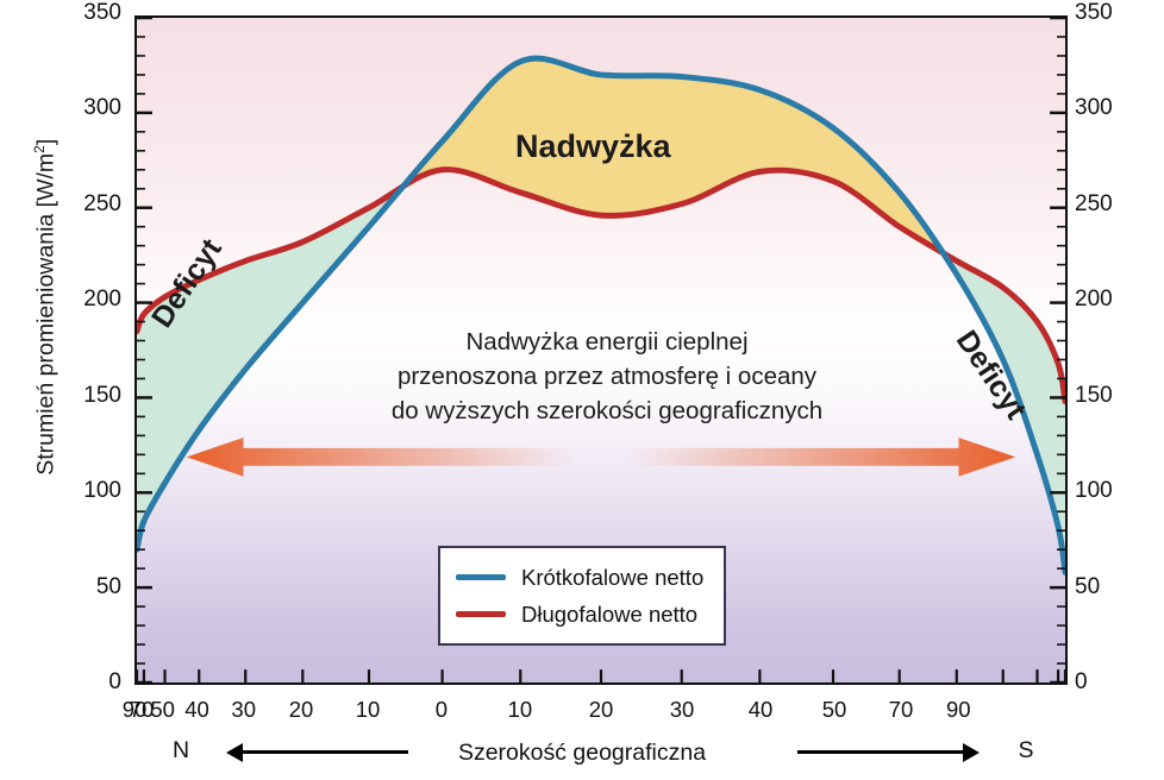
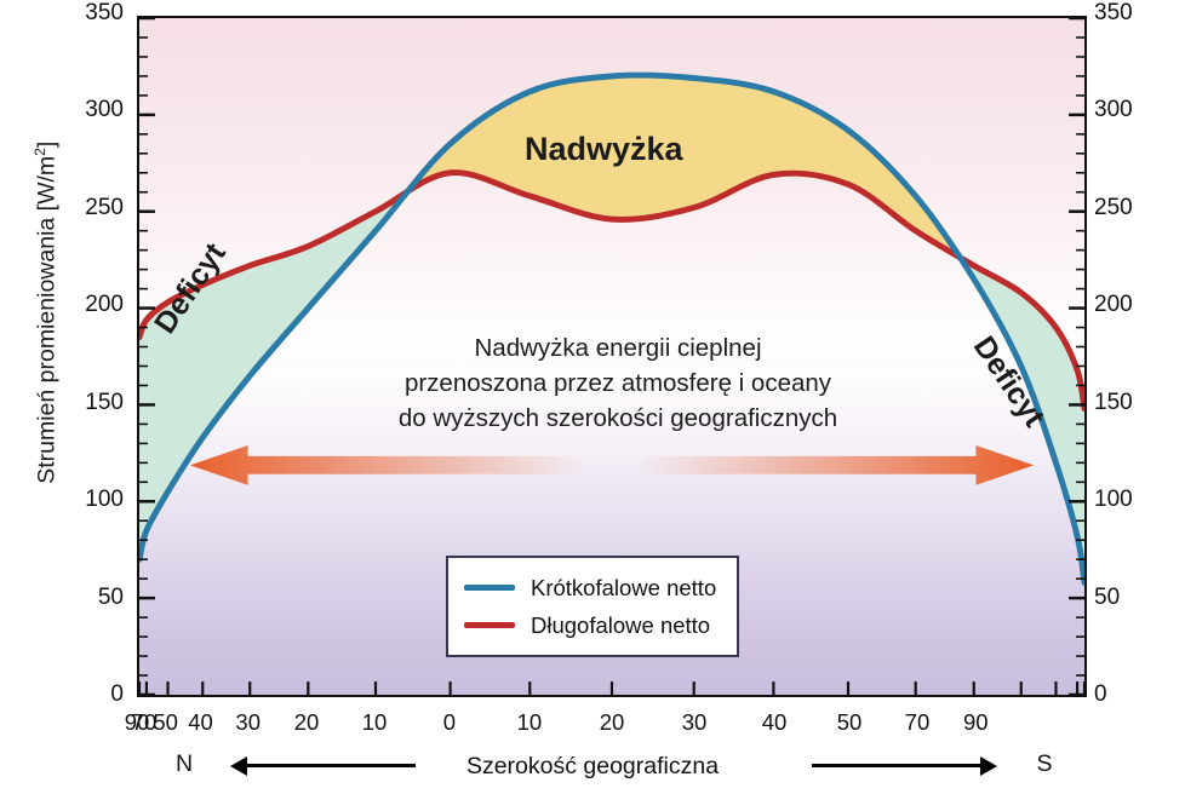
Krótkofalowe netto/10: 327 -> 312
